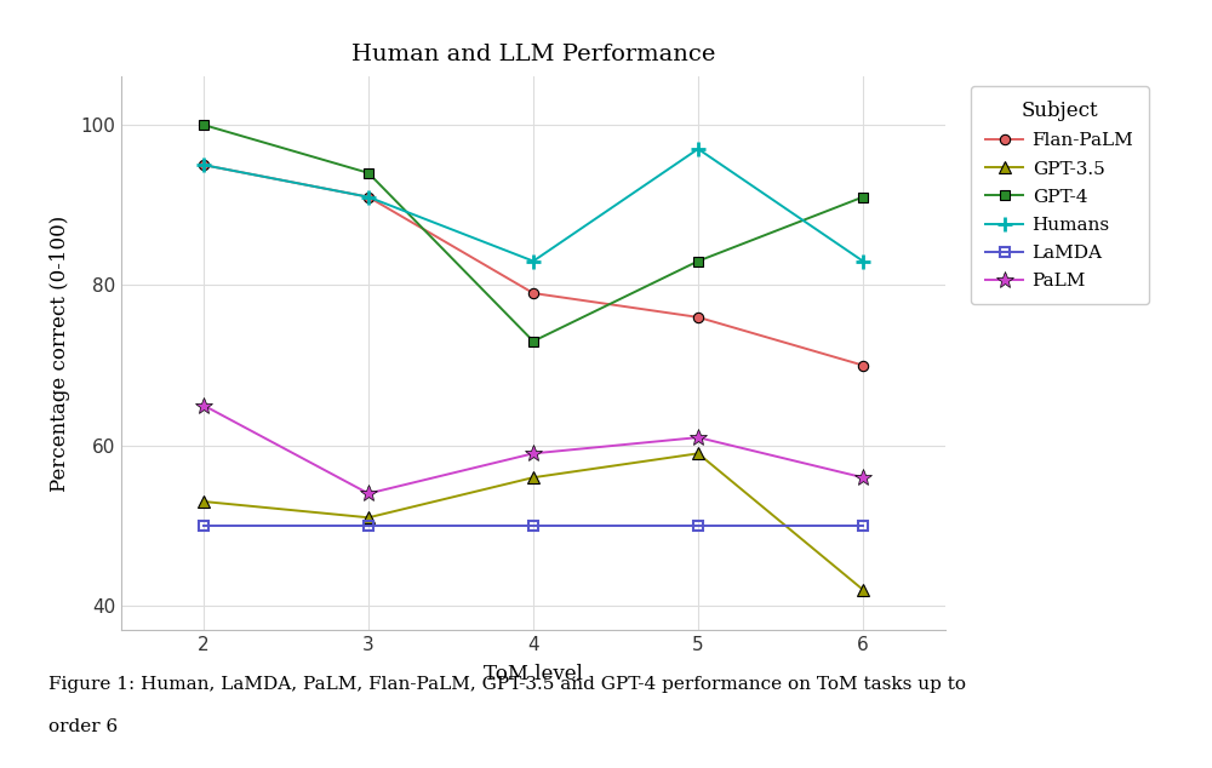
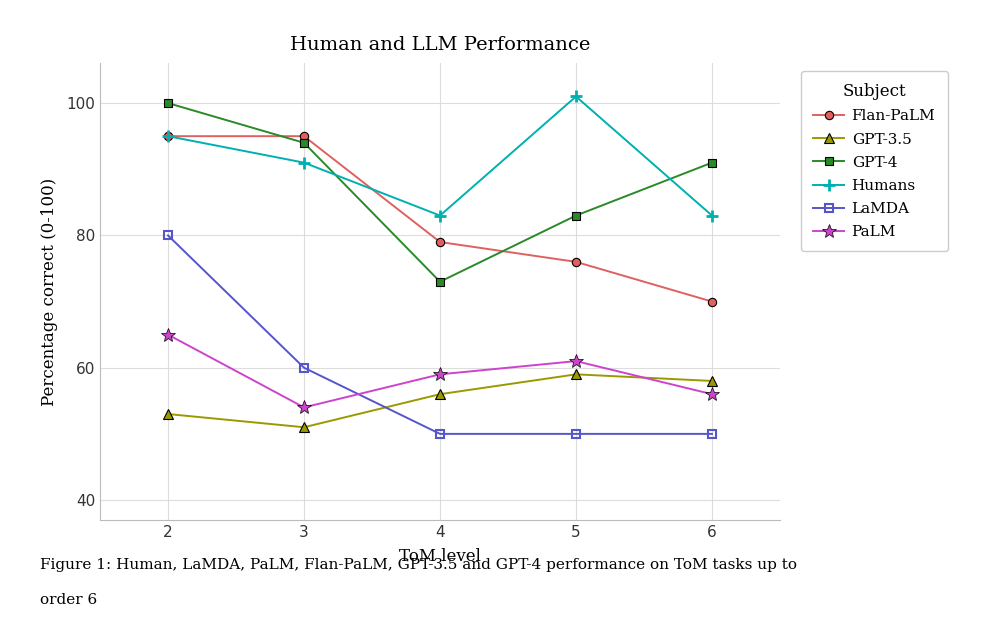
LaMDA/2: 50 -> 80
Flan-PaLM/3: 91 -> 95
LaMDA/3: 50 -> 60
Humans/5: 97 -> 101
GPT-3.5/6: 42 -> 58
